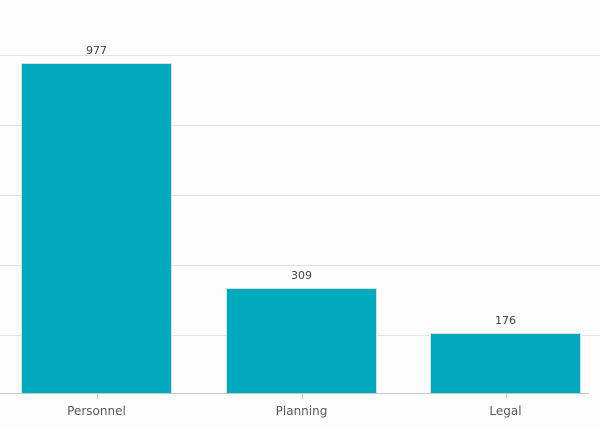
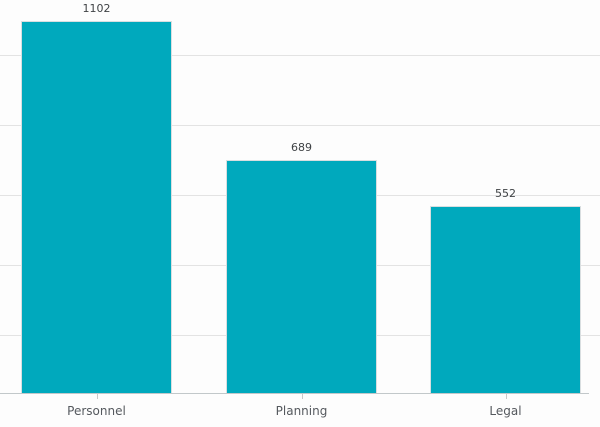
Personnel: 977 -> 1102
Planning: 309 -> 689
Legal: 176 -> 552
